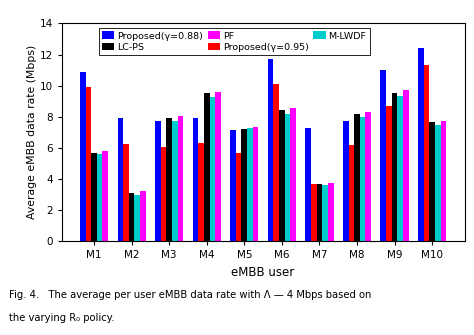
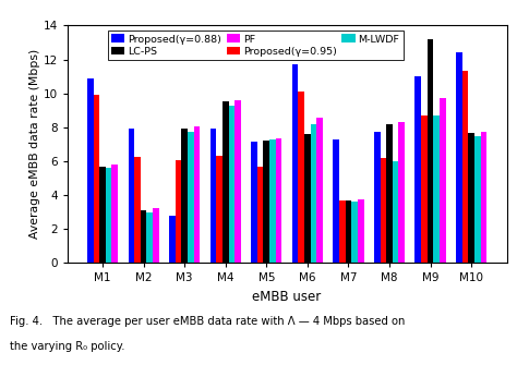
Proposed(γ=0.88)/M3: 7.7 -> 2.8
LC-PS/M6: 8.4 -> 7.6
M-LWDF/M8: 8.0 -> 6.0
LC-PS/M9: 9.6 -> 13.2
M-LWDF/M9: 9.3 -> 8.7
